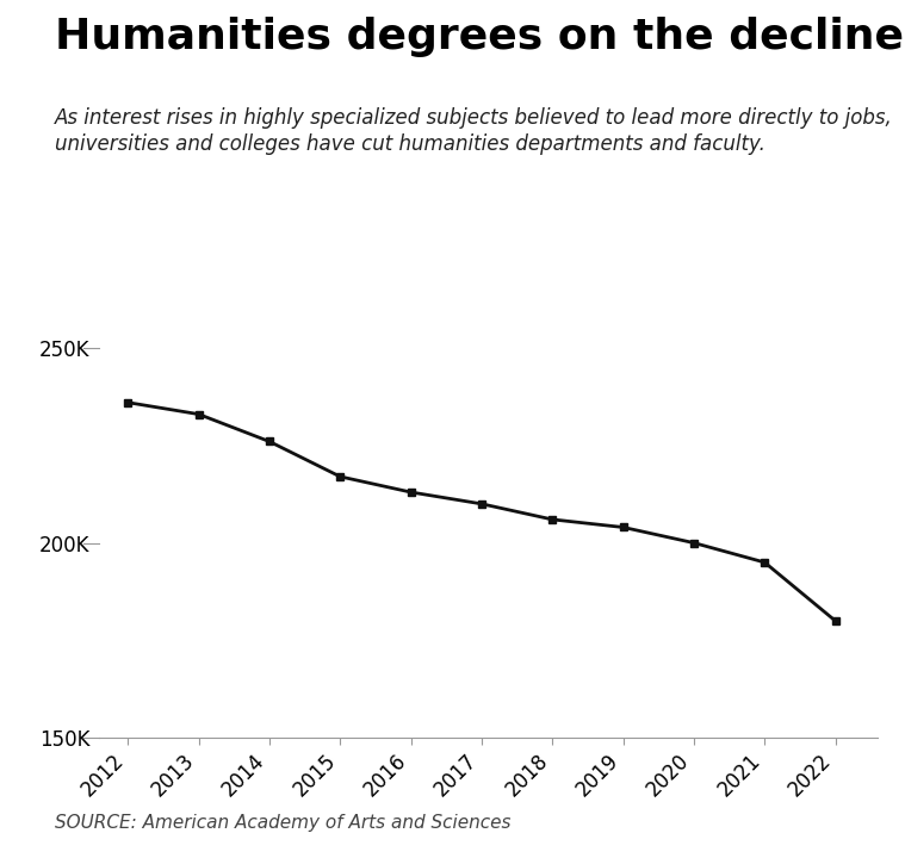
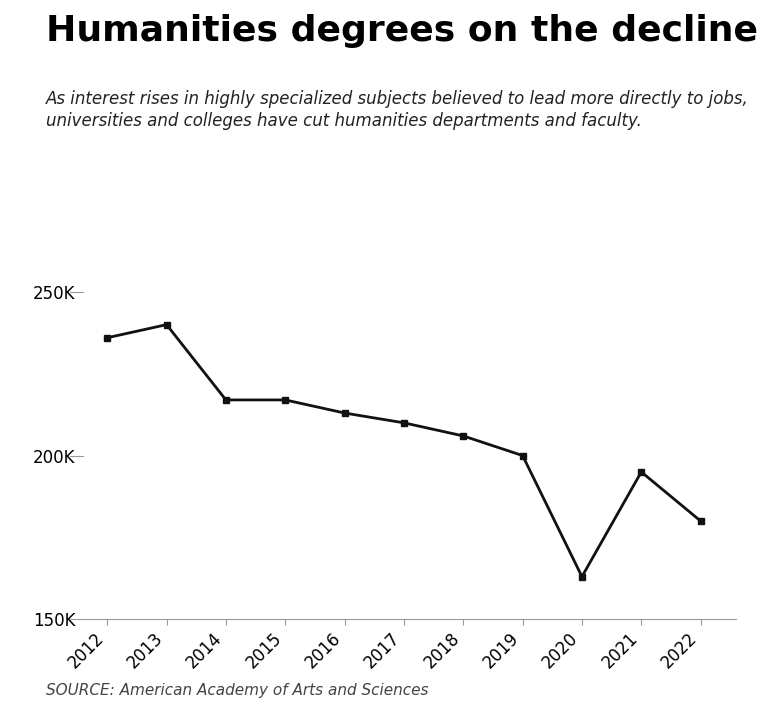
2013: 233K -> 240K
2014: 226K -> 217K
2019: 204K -> 200K
2020: 200K -> 163K
